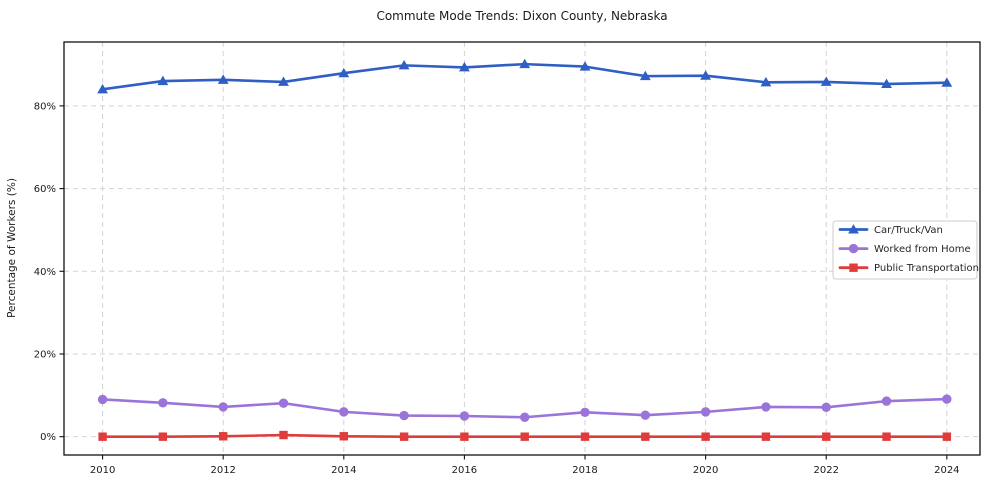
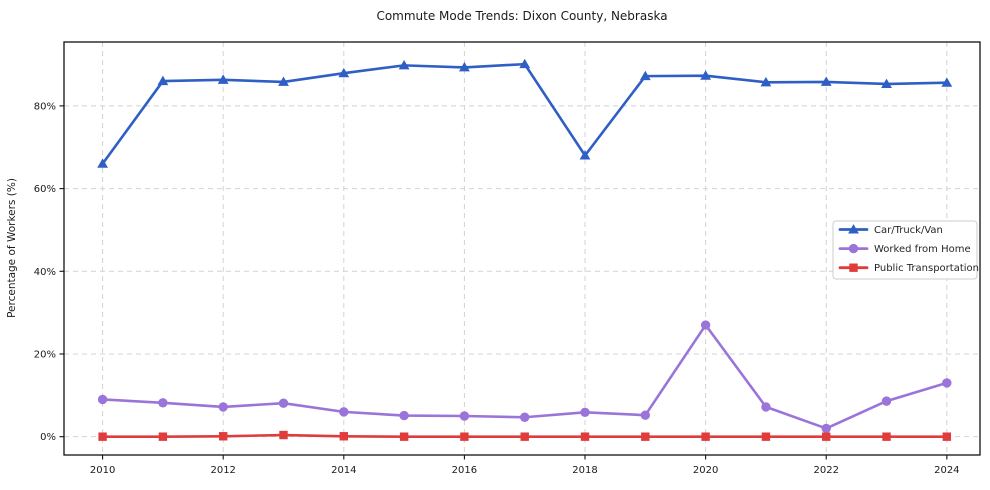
Car/Truck/Van/2010: 84% -> 66%
Car/Truck/Van/2018: 90% -> 68%
Worked from Home/2020: 6% -> 27%
Worked from Home/2022: 7% -> 2%
Worked from Home/2024: 9% -> 13%
